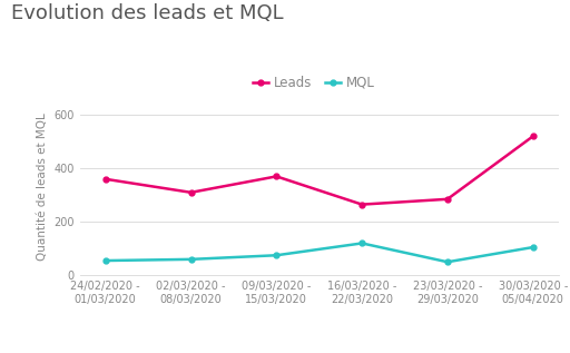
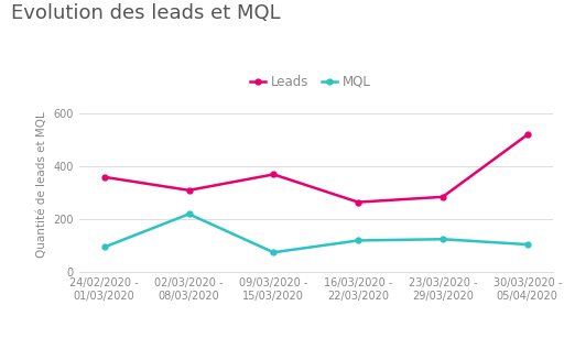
MQL/24/02/2020 - 01/03/2020: 55 -> 95
MQL/02/03/2020 - 08/03/2020: 60 -> 220
MQL/23/03/2020 - 29/03/2020: 50 -> 125
